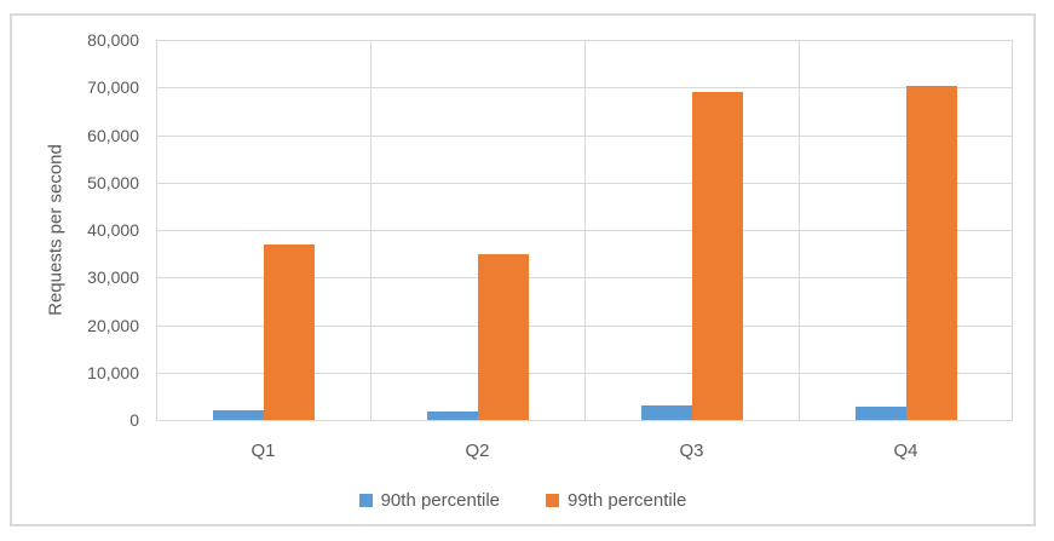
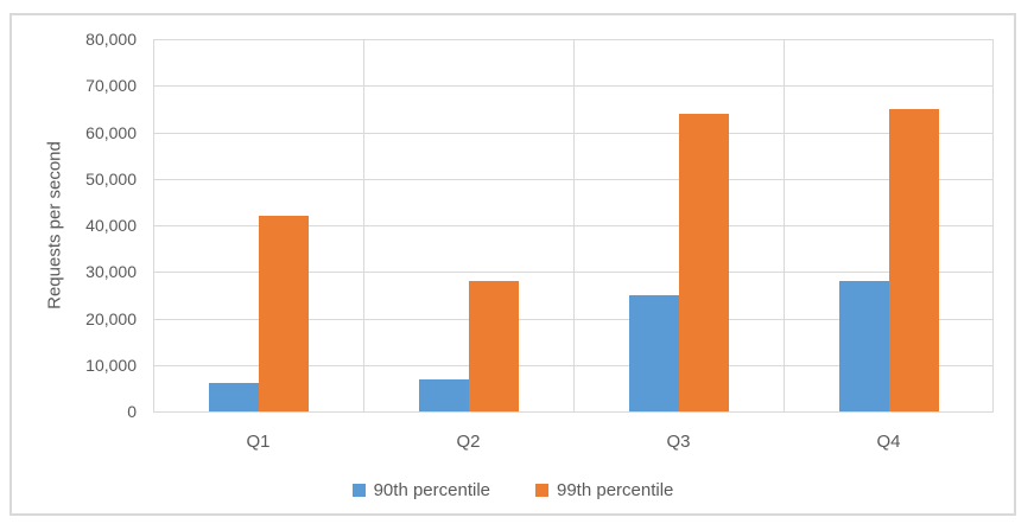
90th percentile/Q1: 2000 -> 6000
99th percentile/Q1: 37000 -> 42000
90th percentile/Q2: 2000 -> 7000
99th percentile/Q2: 35000 -> 28000
90th percentile/Q3: 3000 -> 25000
99th percentile/Q3: 69000 -> 64000
90th percentile/Q4: 3000 -> 28000
99th percentile/Q4: 70000 -> 65000
